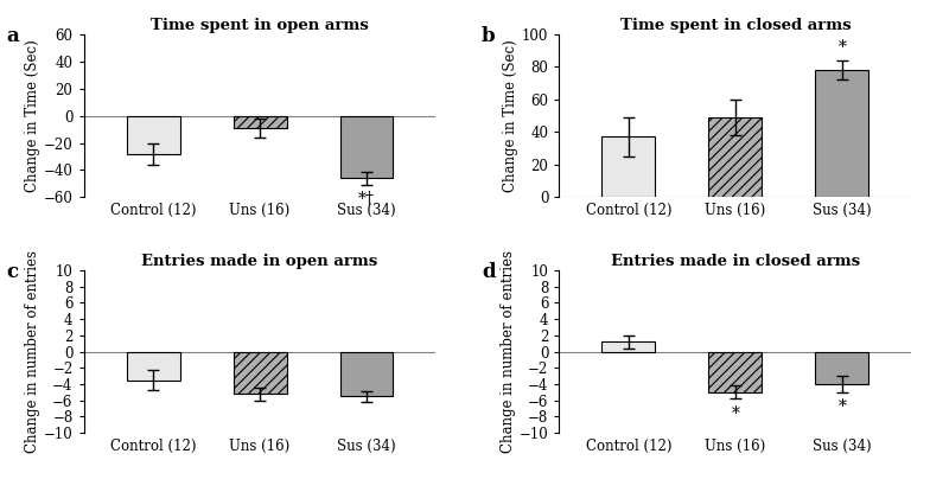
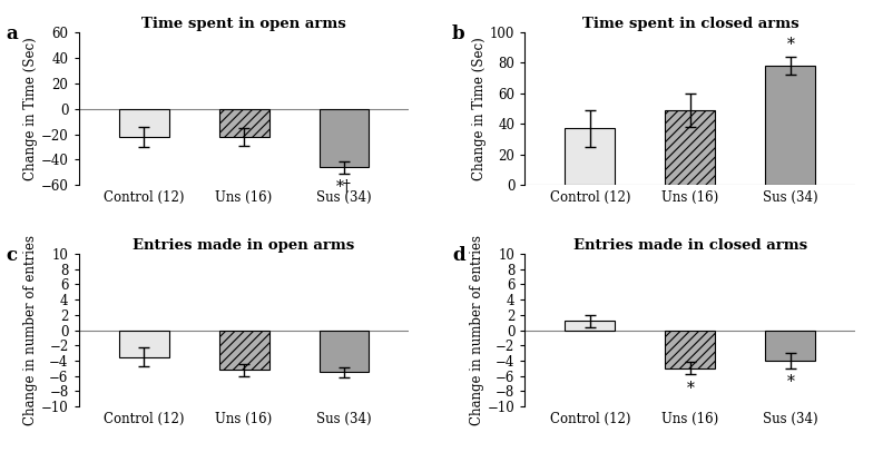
Time spent in open arms/Control (12): -28 -> -22
Time spent in open arms/Uns (16): -9 -> -22
